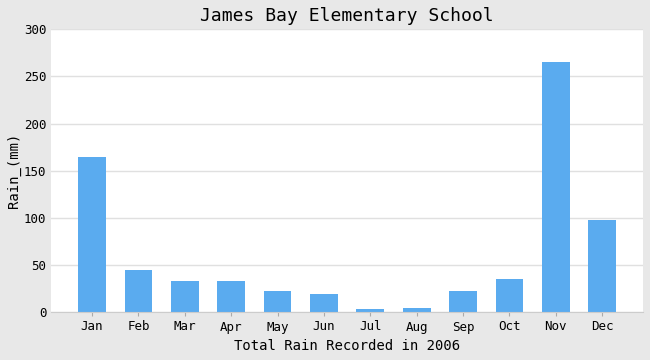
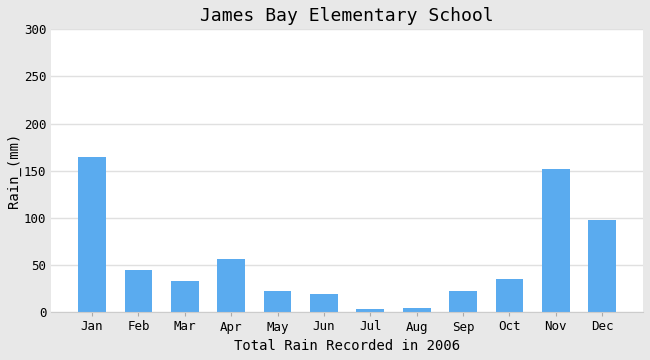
Apr: 33 -> 56
Nov: 265 -> 152
